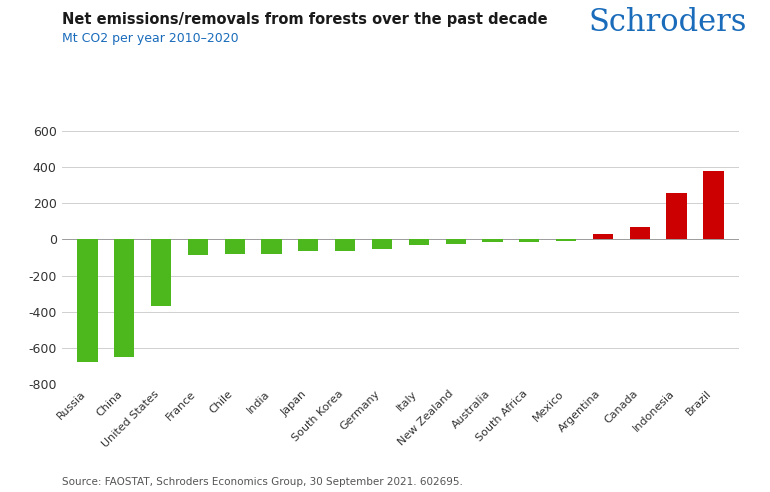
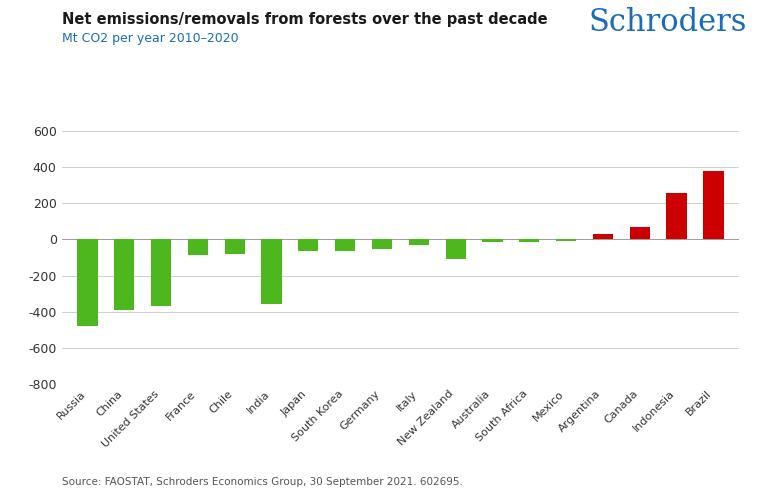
Russia: -680 -> -480
China: -650 -> -390
India: -80 -> -360
New Zealand: -20 -> -110
